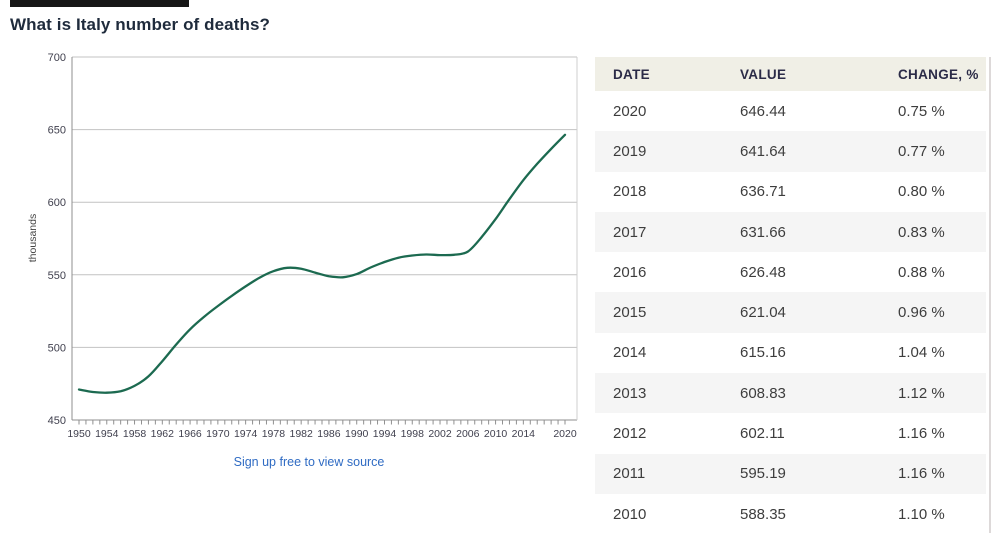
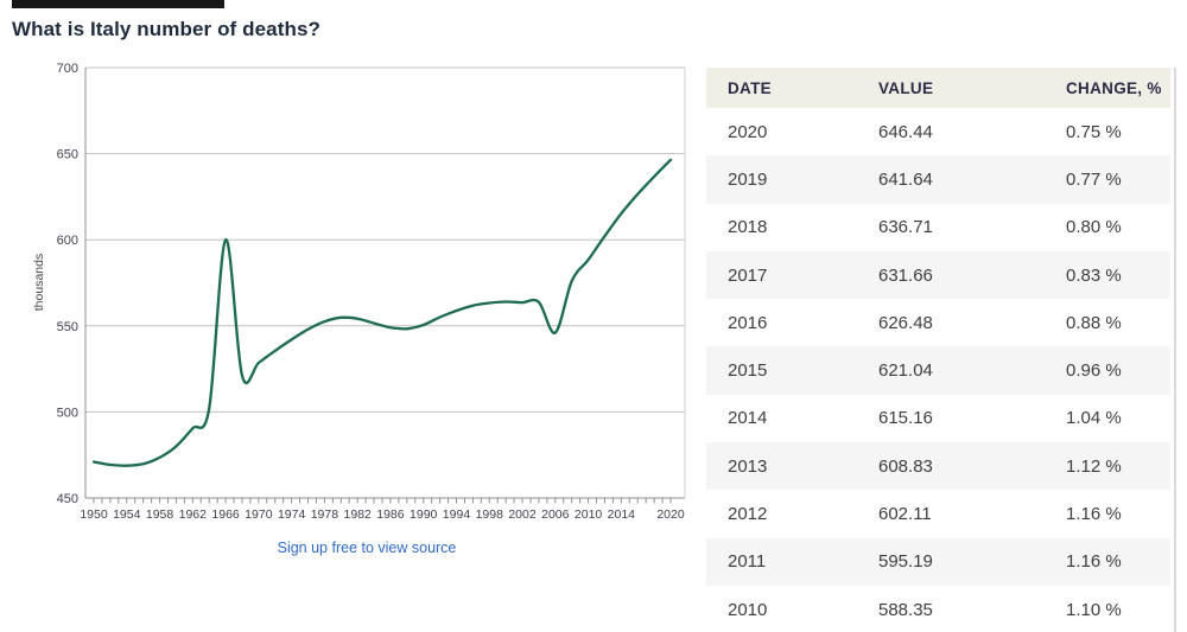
1966: 512 -> 600
2006: 566 -> 546
